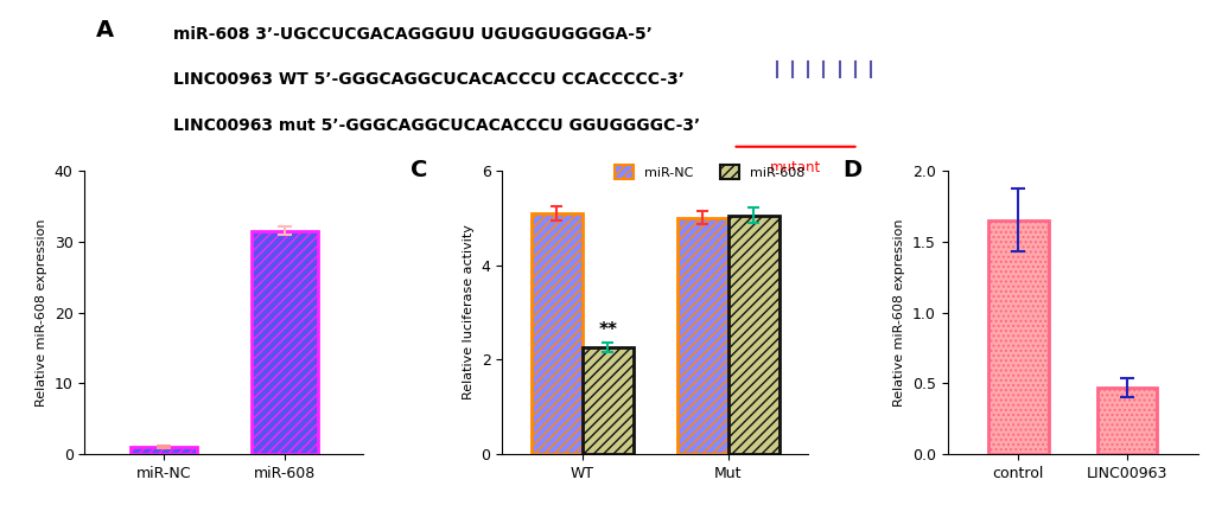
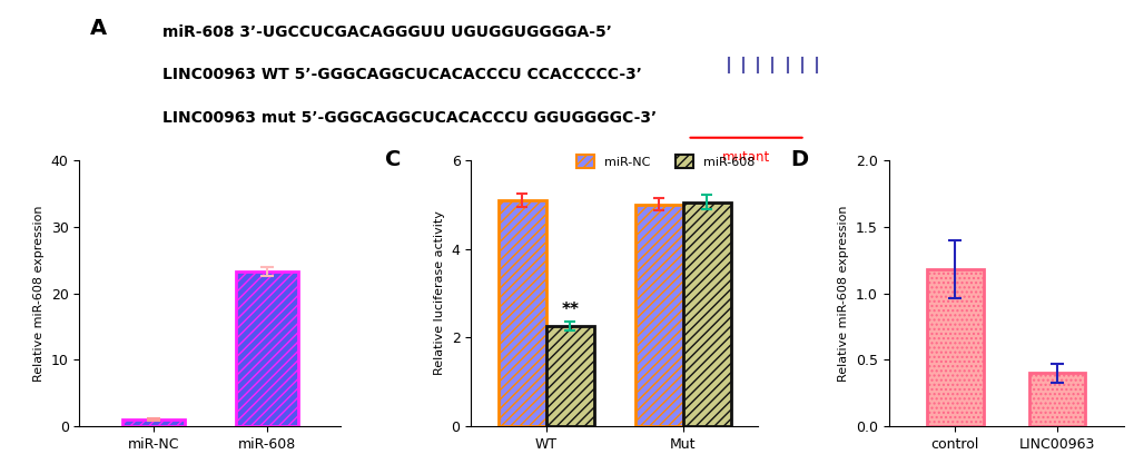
miR-608: 31.5 -> 23.2
control: 1.65 -> 1.18
LINC00963: 0.47 -> 0.40
